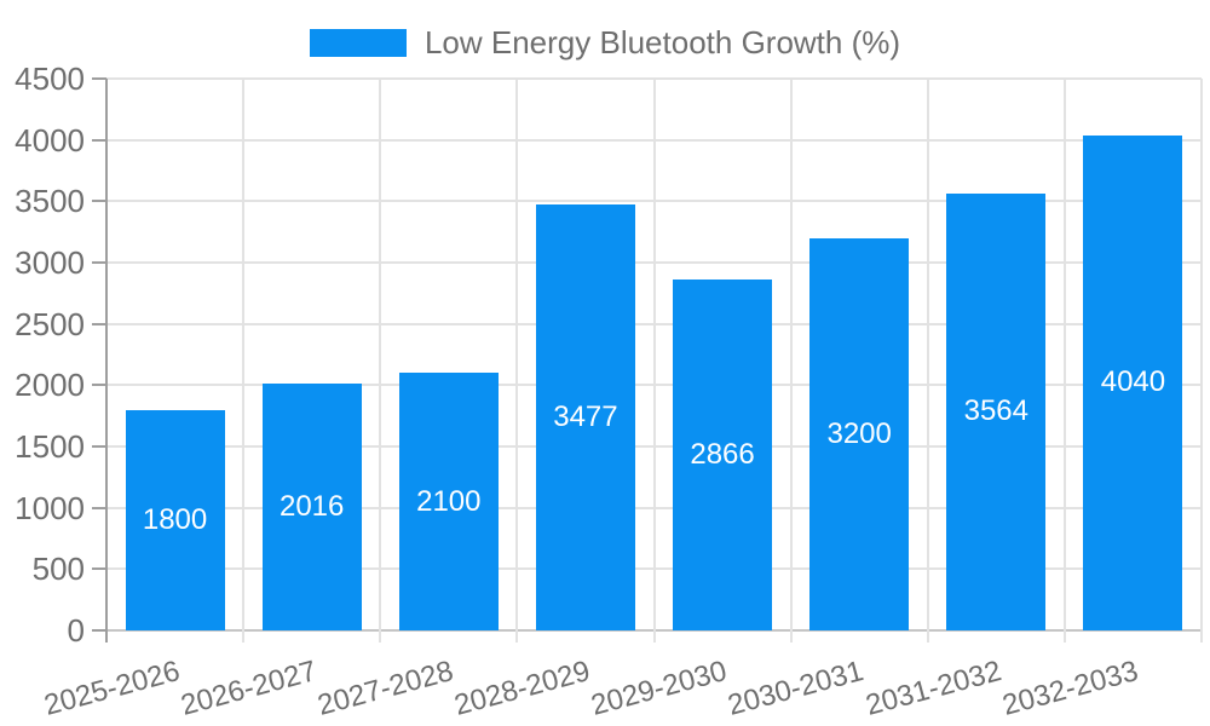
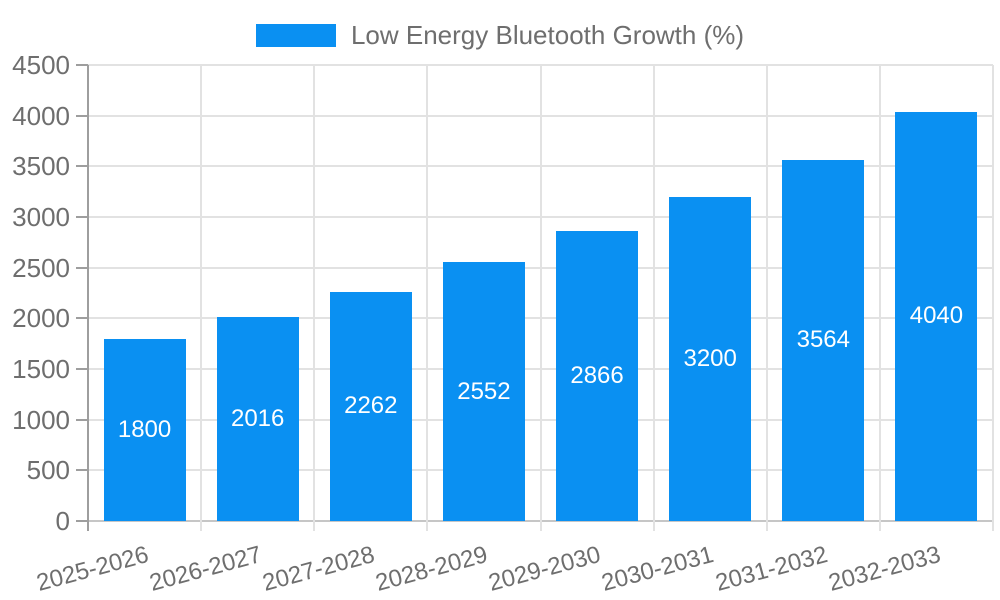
2027-2028: 2100 -> 2262
2028-2029: 3477 -> 2552
